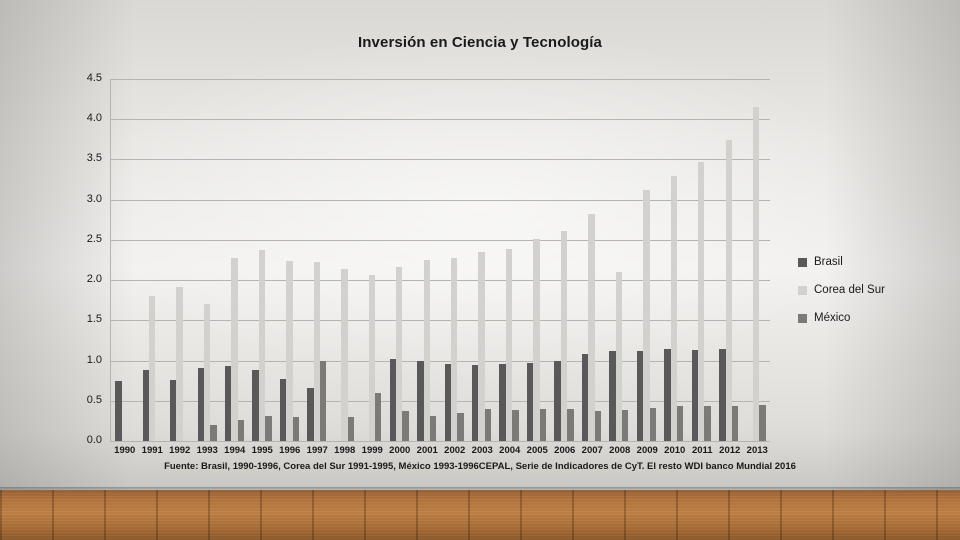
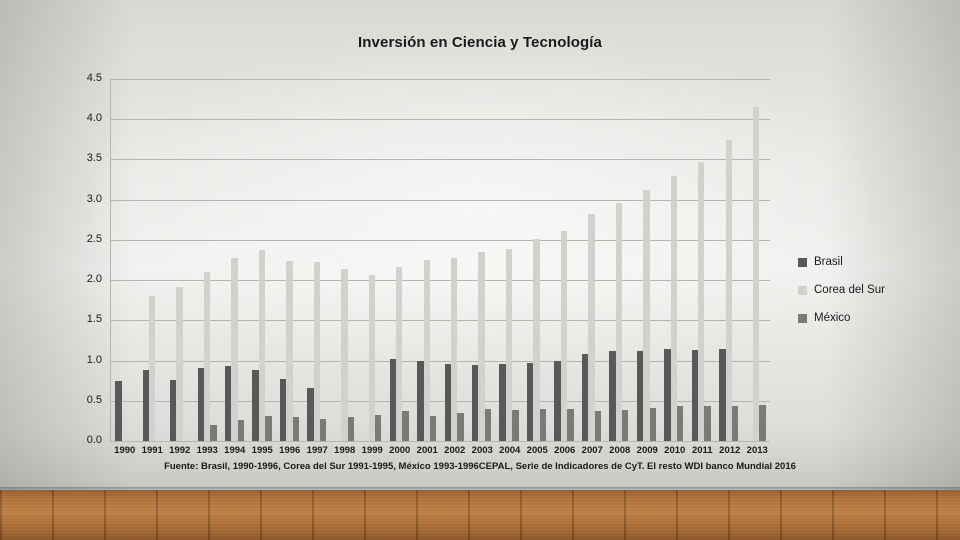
Corea del Sur/1993: 1.7 -> 2.1
México/1997: 1.0 -> 0.3
México/1999: 0.6 -> 0.3
Corea del Sur/2008: 2.1 -> 3.0
